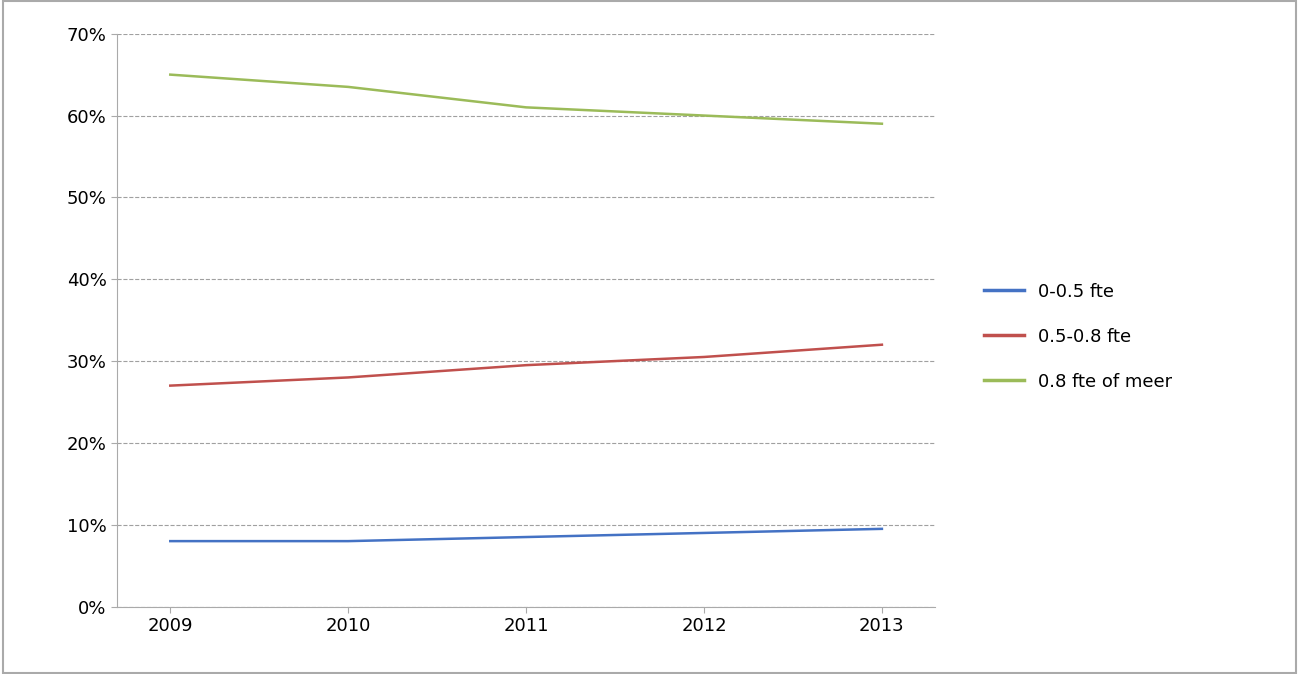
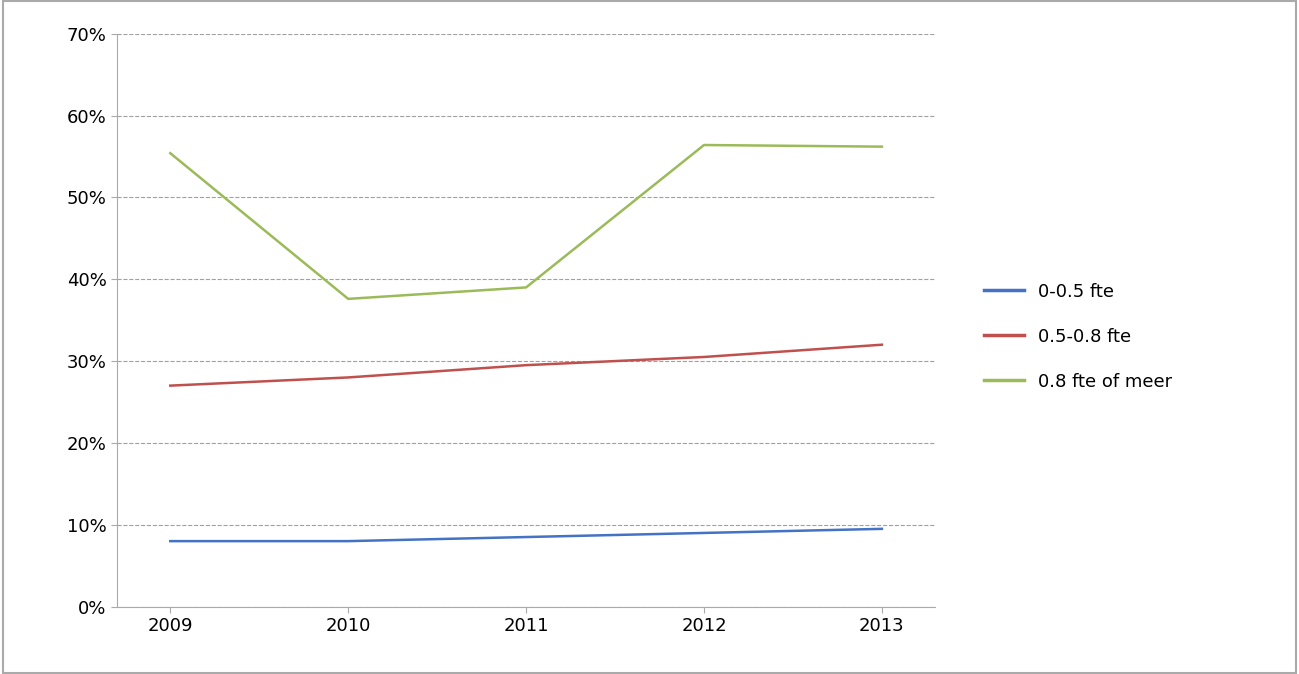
0.8 fte of meer/2009: 65.0% -> 55.4%
0.8 fte of meer/2010: 63.5% -> 37.6%
0.8 fte of meer/2011: 61.0% -> 39.0%
0.8 fte of meer/2012: 60.0% -> 56.4%
0.8 fte of meer/2013: 59.0% -> 56.2%
